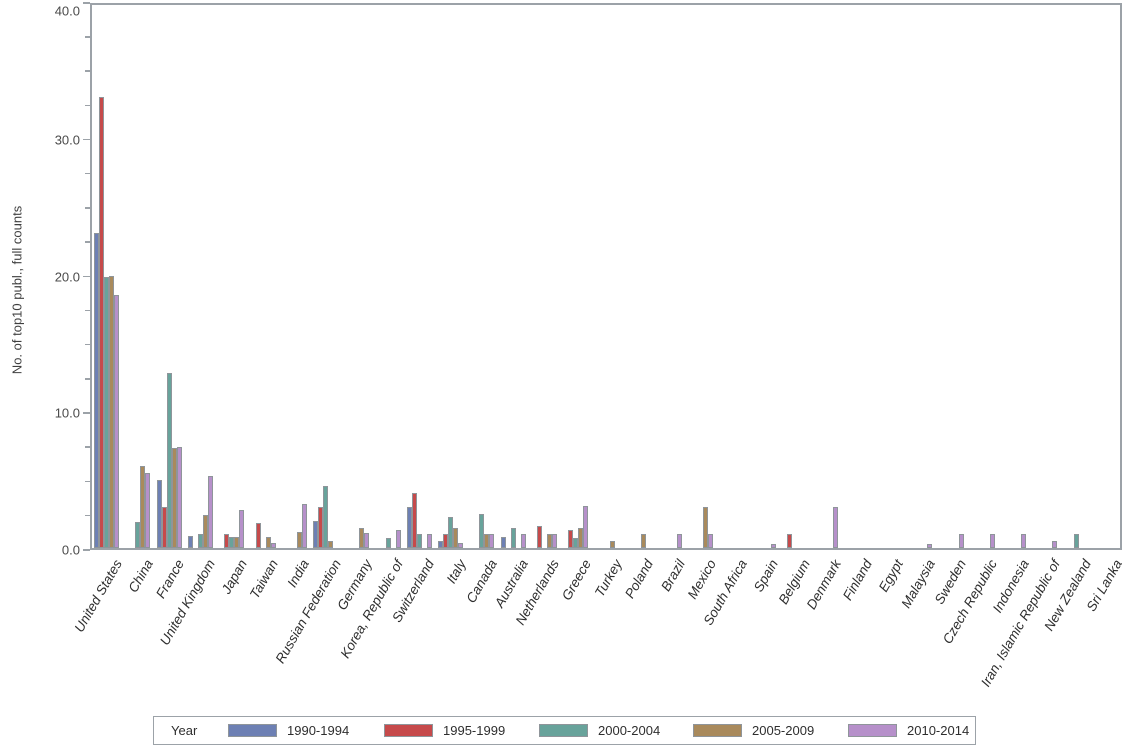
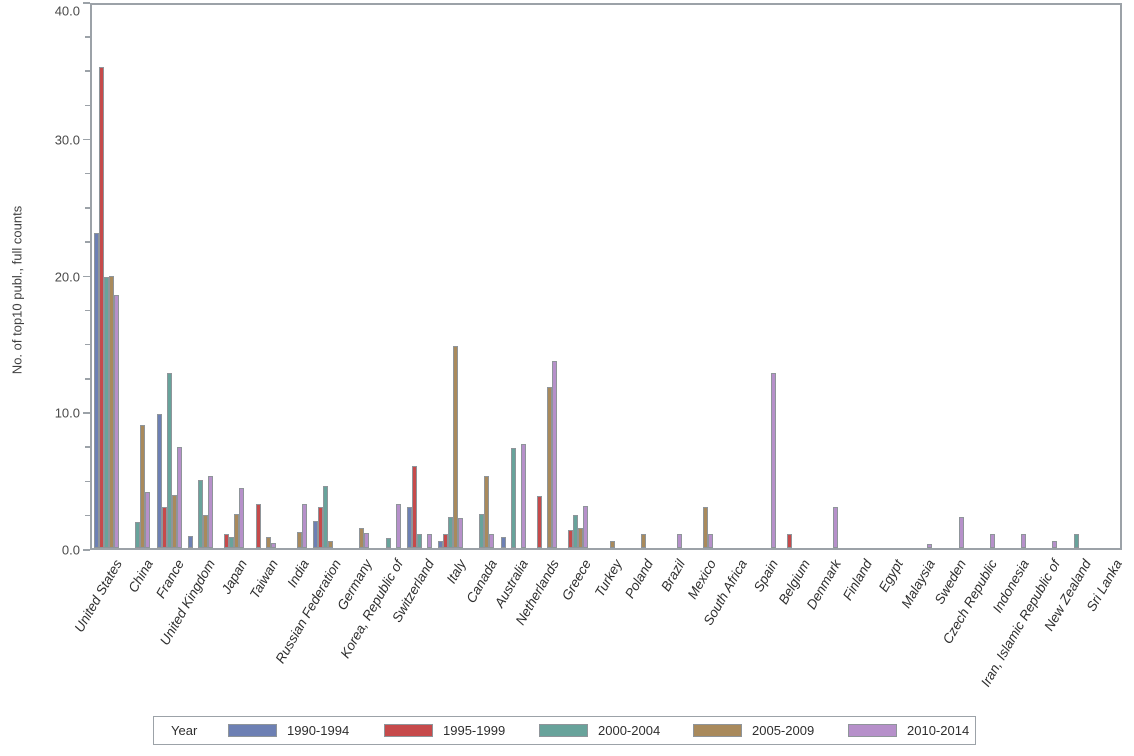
1995-1999/United States: 33.0 -> 35.2
2005-2009/China: 6.0 -> 9.0
2010-2014/China: 5.5 -> 4.1
1990-1994/France: 5.0 -> 9.8
2005-2009/France: 7.3 -> 3.9
2000-2004/United Kingdom: 1.0 -> 5.0
2005-2009/Japan: 0.8 -> 2.5
2010-2014/Japan: 2.8 -> 4.4
1995-1999/Taiwan: 1.8 -> 3.2
2010-2014/Korea, Republic of: 1.3 -> 3.2
1995-1999/Switzerland: 4.0 -> 6.0
2005-2009/Italy: 1.5 -> 14.8
2010-2014/Italy: 0.4 -> 2.2
2005-2009/Canada: 1.0 -> 5.3
2000-2004/Australia: 1.5 -> 7.3
2010-2014/Australia: 1.0 -> 7.6
1995-1999/Netherlands: 1.6 -> 3.8
2005-2009/Netherlands: 1.0 -> 11.8
2010-2014/Netherlands: 1.0 -> 13.7
2000-2004/Greece: 0.7 -> 2.4
2010-2014/Spain: 0.3 -> 12.8
2010-2014/Sweden: 1.0 -> 2.3
